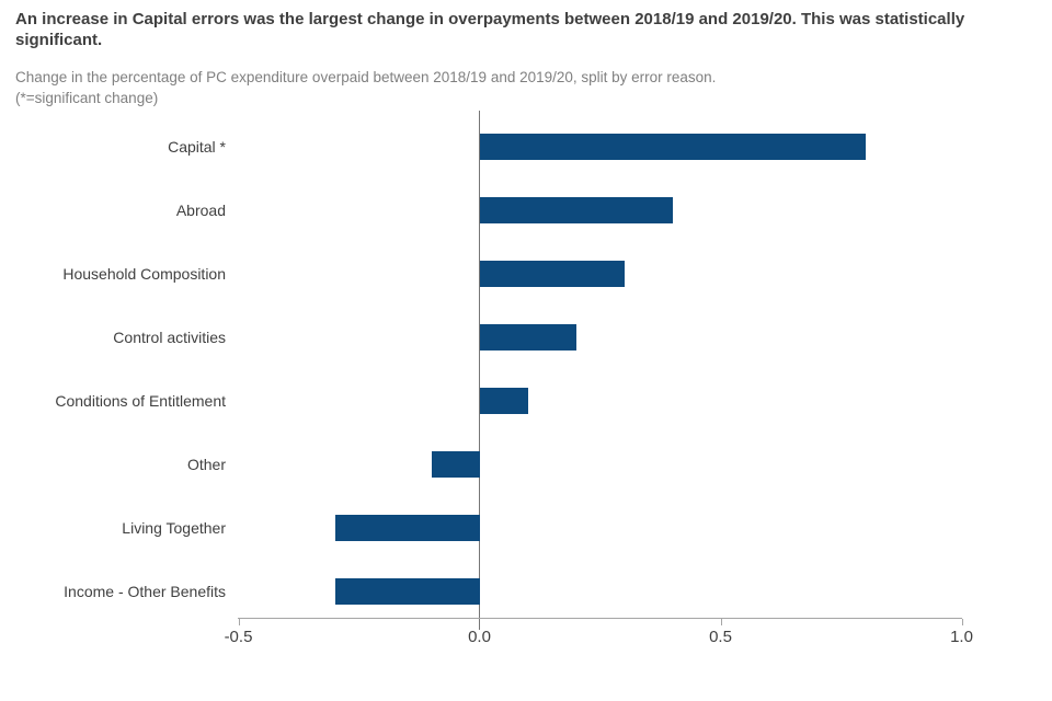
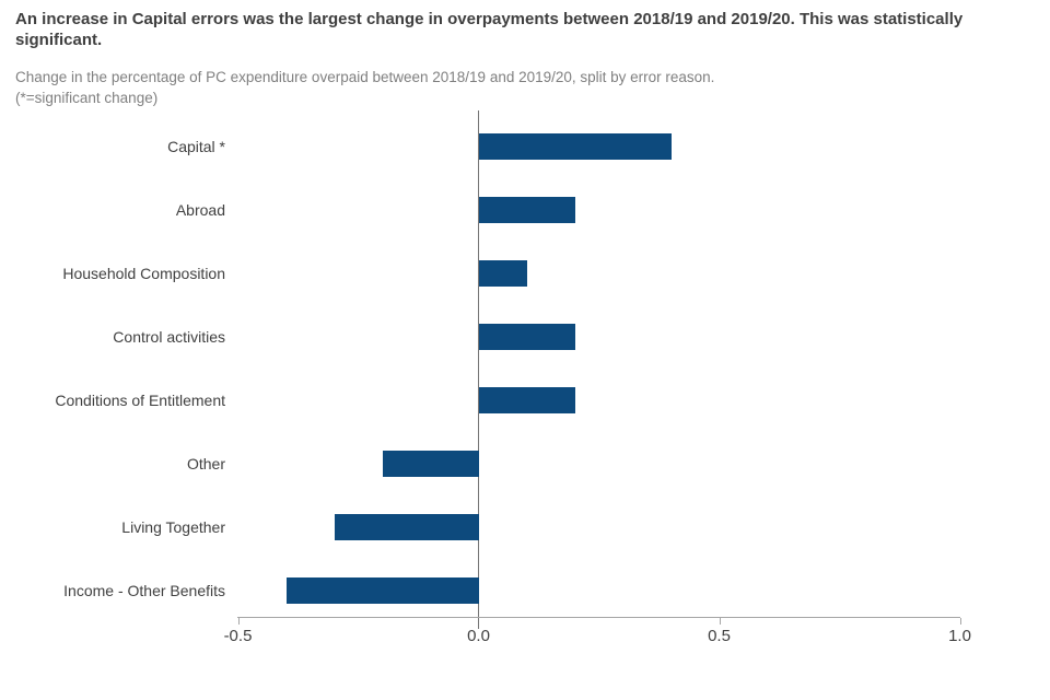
Capital *: 0.8 -> 0.4
Abroad: 0.4 -> 0.2
Household Composition: 0.3 -> 0.1
Conditions of Entitlement: 0.1 -> 0.2
Other: -0.1 -> -0.2
Income - Other Benefits: -0.3 -> -0.4
